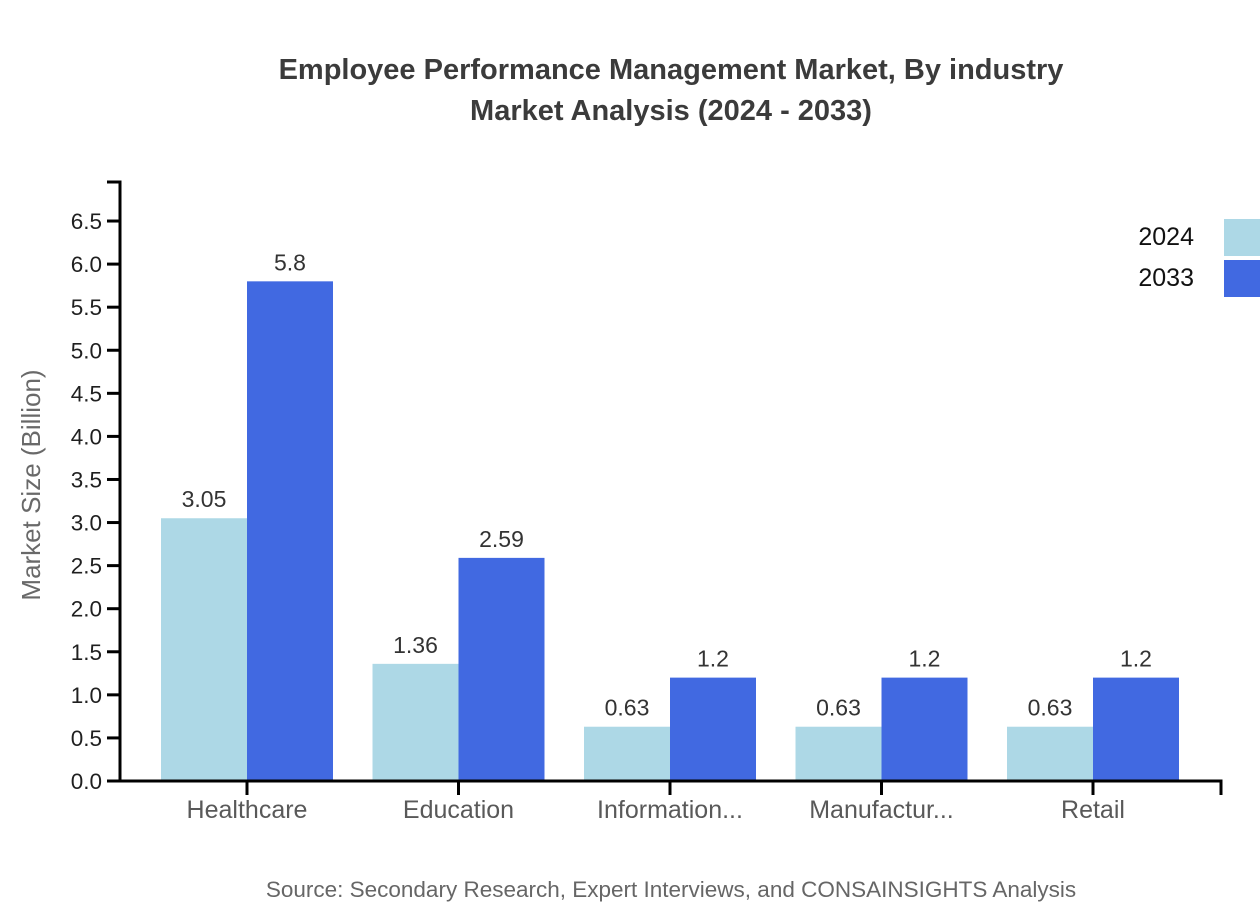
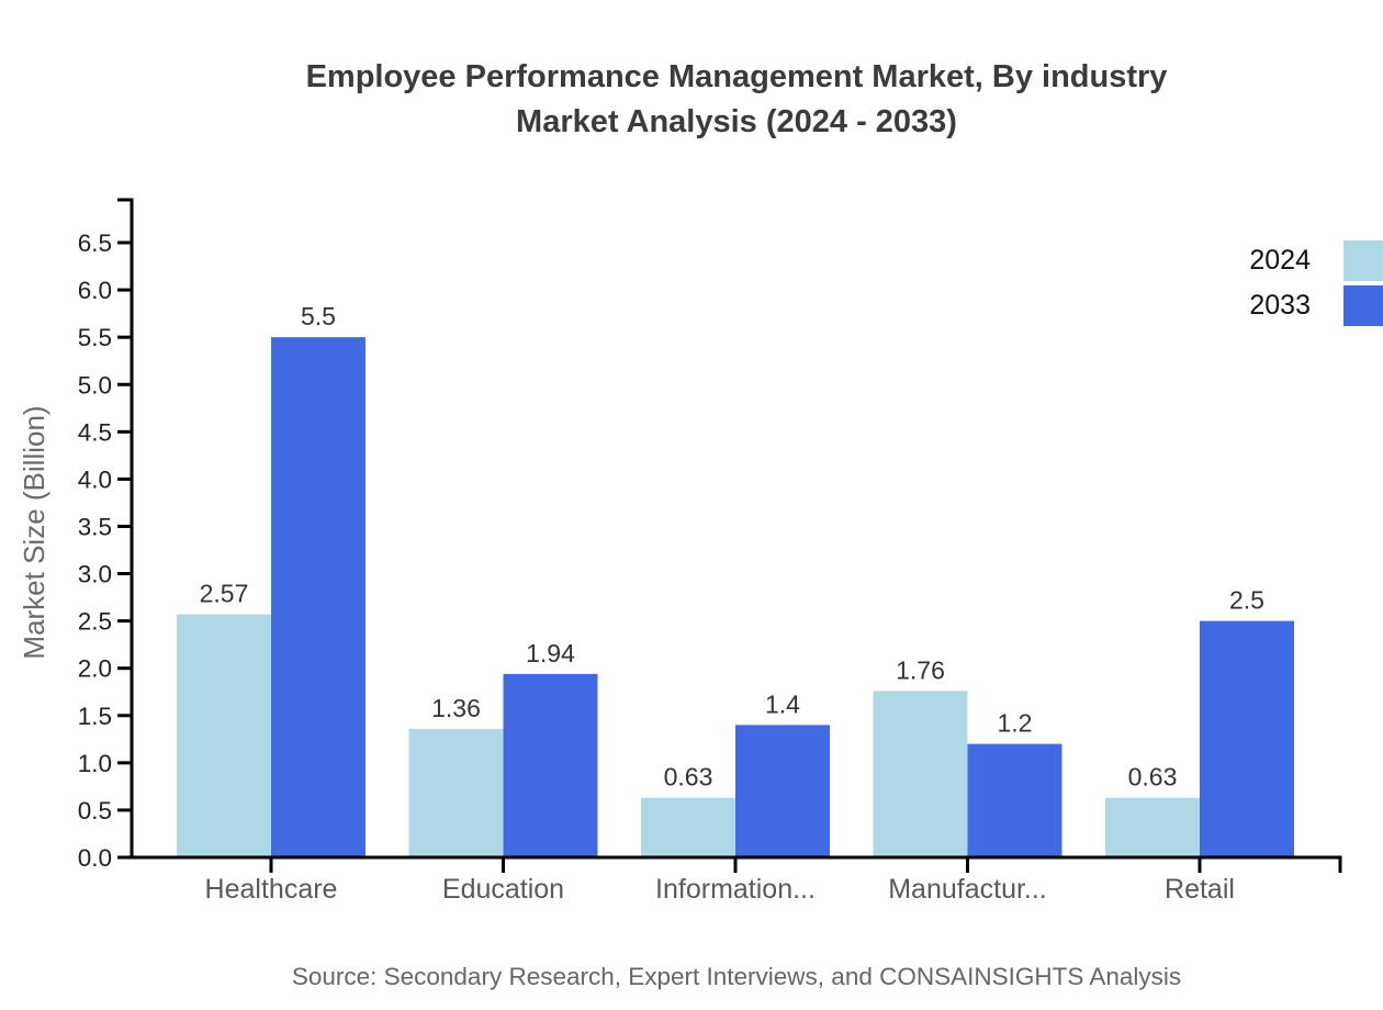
2024/Healthcare: 3.05 -> 2.57
2033/Healthcare: 5.8 -> 5.5
2033/Education: 2.59 -> 1.94
2033/Information...: 1.2 -> 1.4
2024/Manufactur...: 0.63 -> 1.76
2033/Retail: 1.2 -> 2.5
